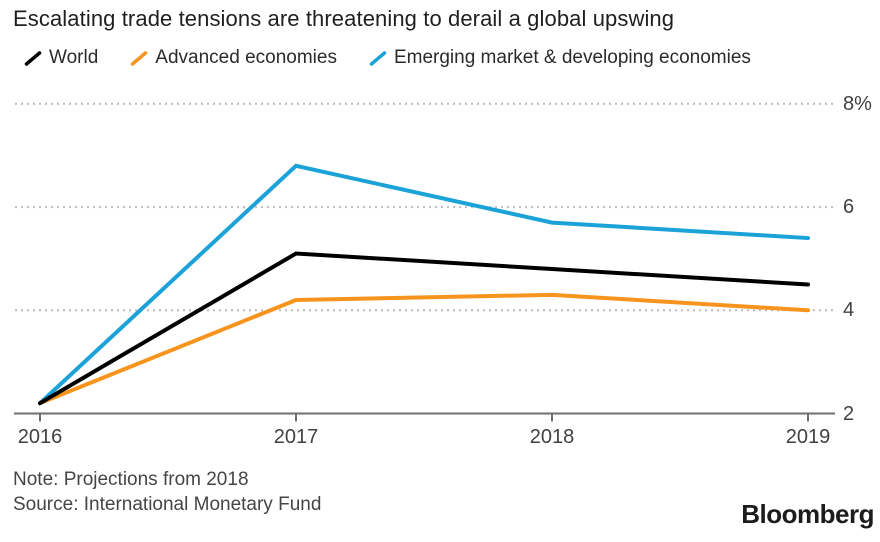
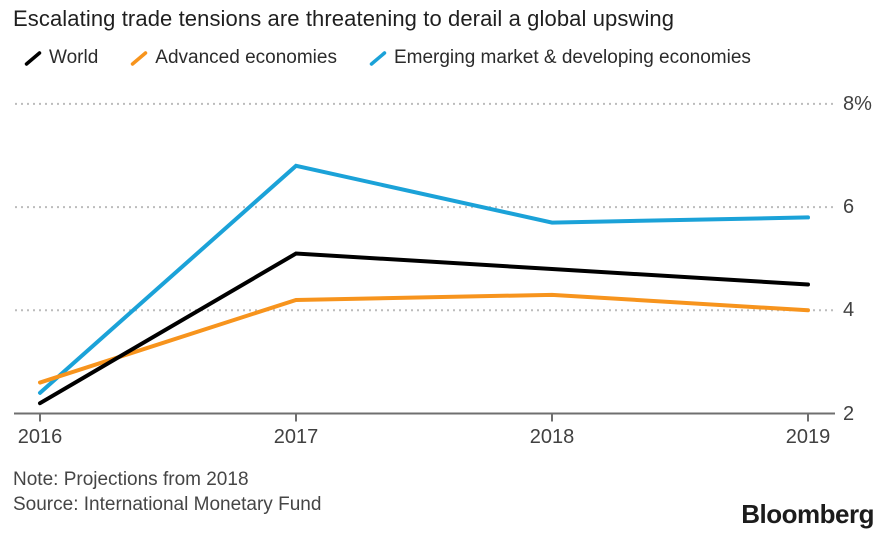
Advanced economies/2016: 2.2% -> 2.6%
Emerging market & developing economies/2016: 2.2% -> 2.4%
Emerging market & developing economies/2019: 5.4% -> 5.8%
